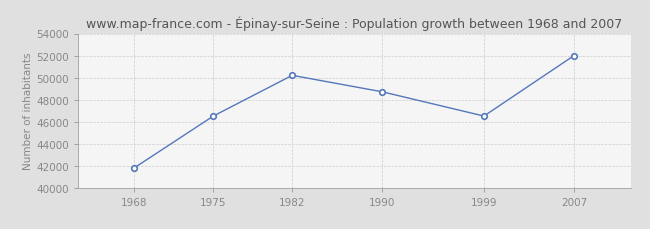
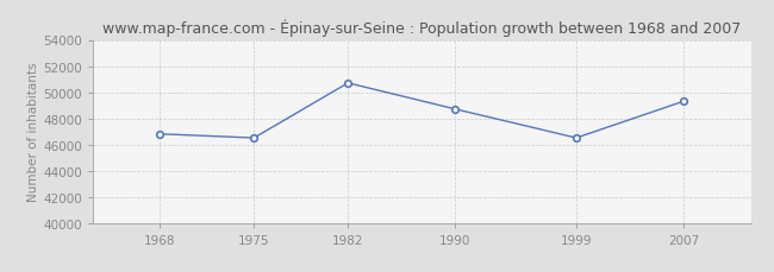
1968: 41800 -> 46800
1982: 50200 -> 50700
2007: 52000 -> 49300
